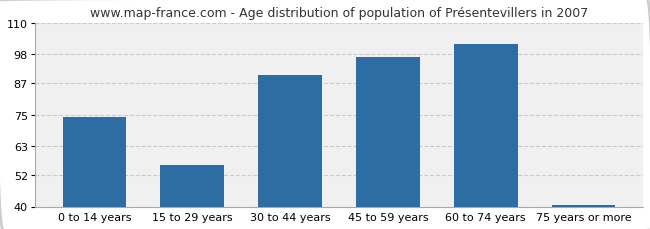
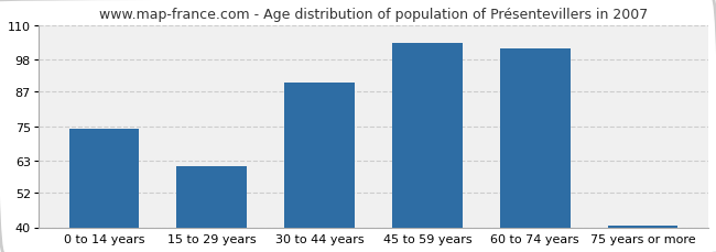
15 to 29 years: 56.0 -> 61.0
45 to 59 years: 97.0 -> 104.0
